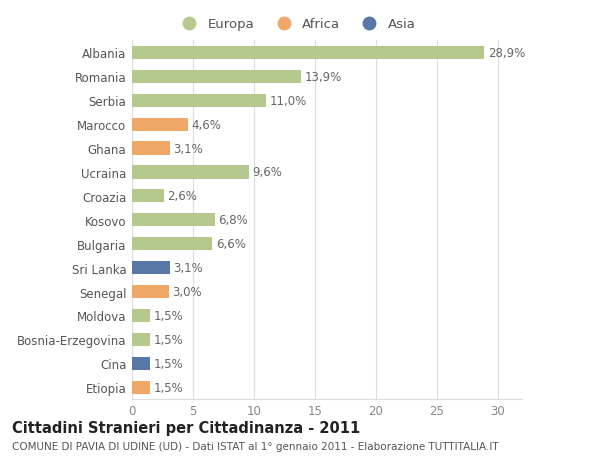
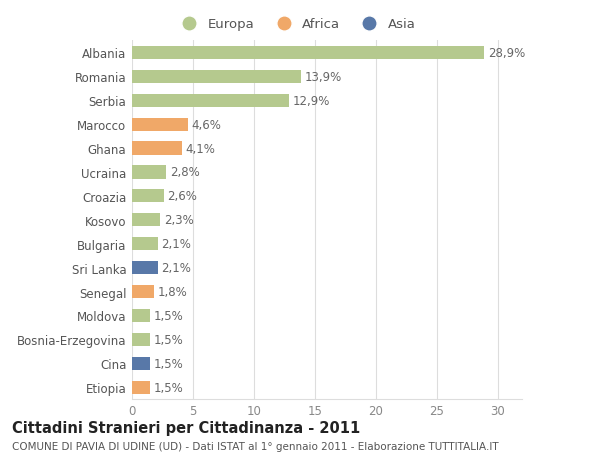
Serbia: 11,0% -> 12,9%
Ghana: 3,1% -> 4,1%
Ucraina: 9,6% -> 2,8%
Kosovo: 6,8% -> 2,3%
Bulgaria: 6,6% -> 2,1%
Sri Lanka: 3,1% -> 2,1%
Senegal: 3,0% -> 1,8%
